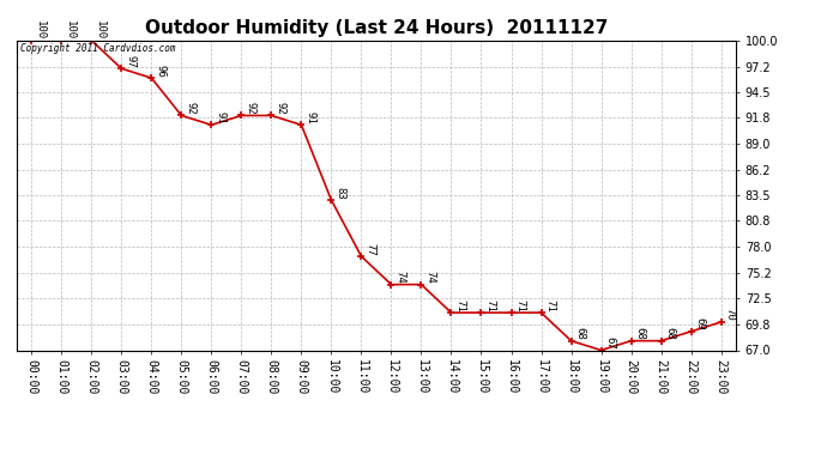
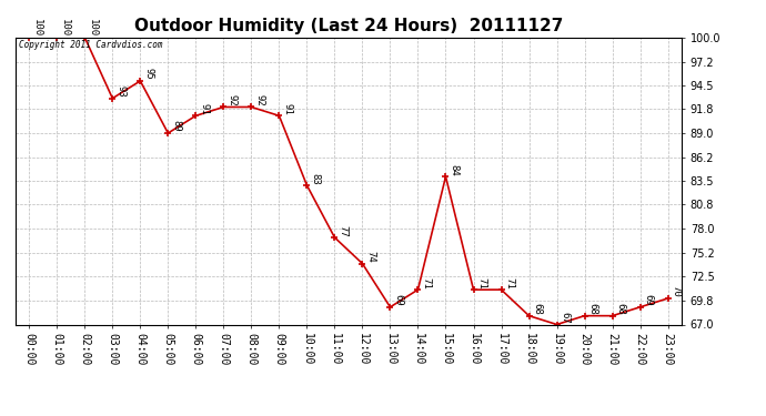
03:00: 97 -> 93
04:00: 96 -> 95
05:00: 92 -> 89
13:00: 74 -> 69
15:00: 71 -> 84
